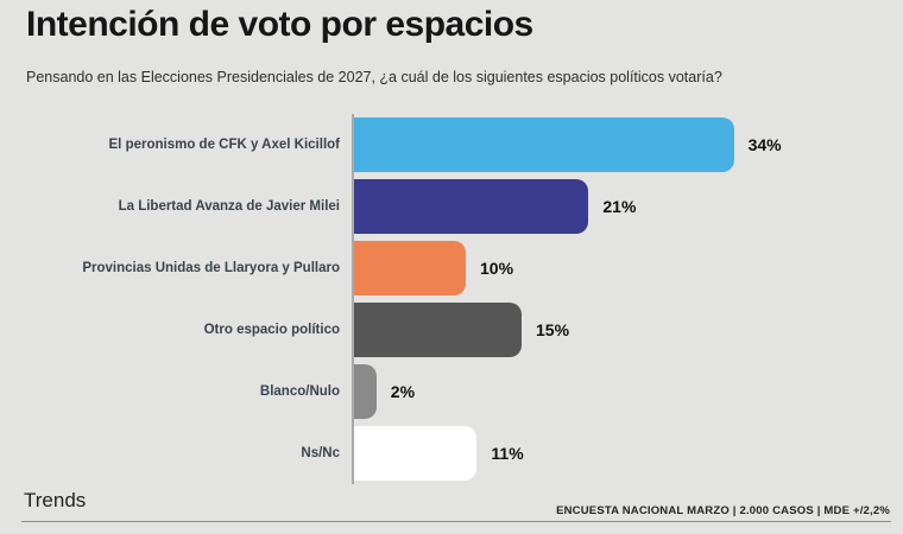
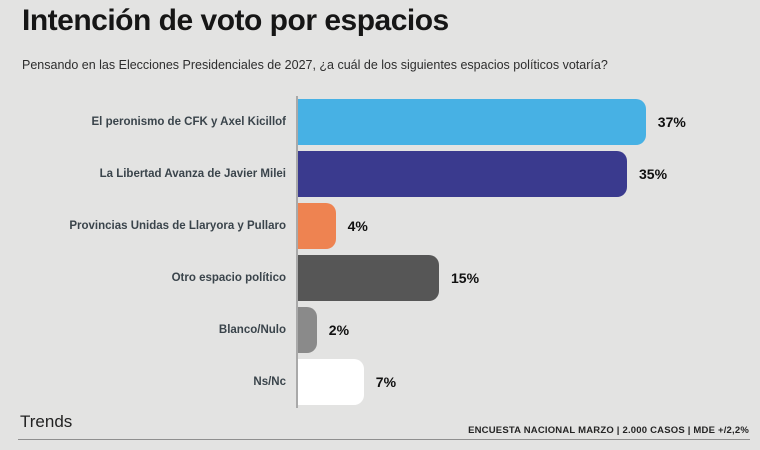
El peronismo de CFK y Axel Kicillof: 34% -> 37%
La Libertad Avanza de Javier Milei: 21% -> 35%
Provincias Unidas de Llaryora y Pullaro: 10% -> 4%
Ns/Nc: 11% -> 7%
